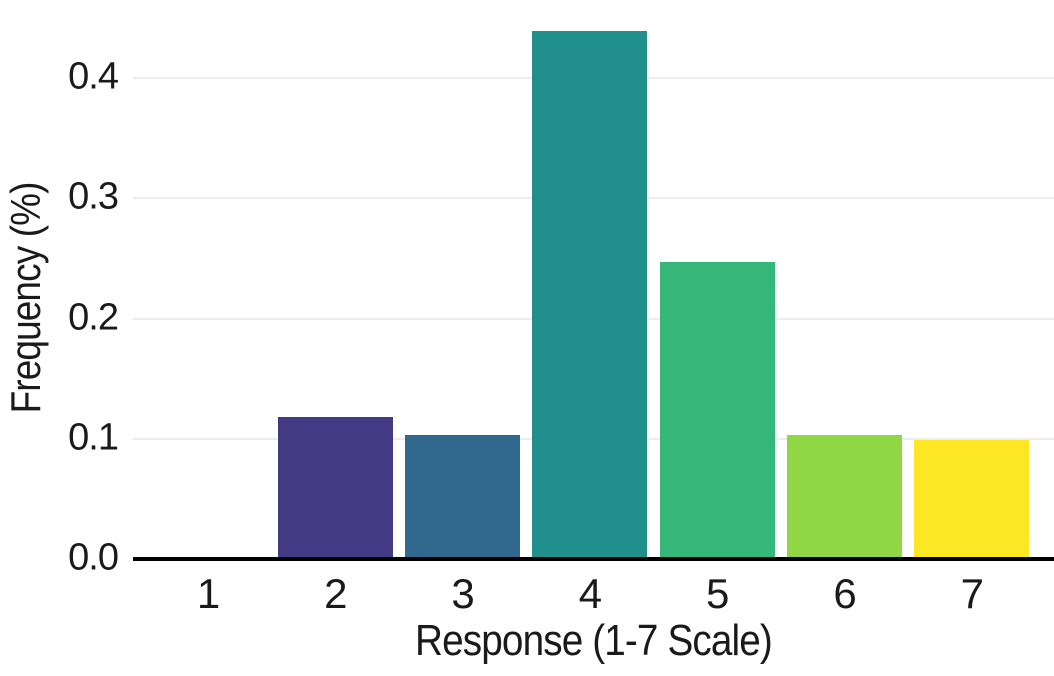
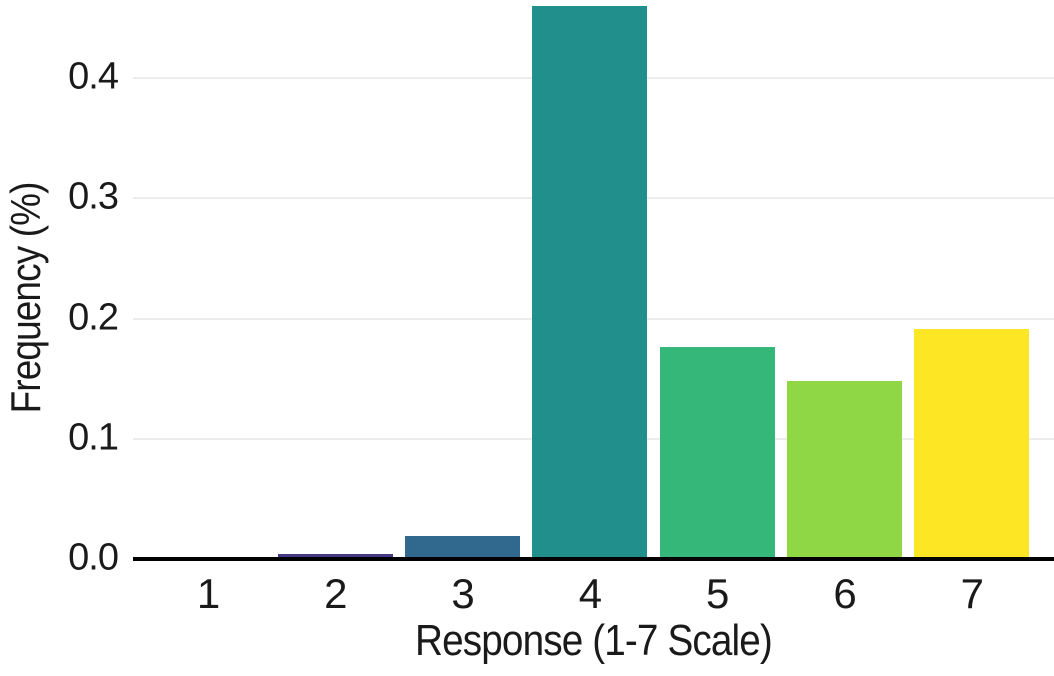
2: 0.118 -> 0.004
3: 0.103 -> 0.019
4: 0.439 -> 0.460
5: 0.247 -> 0.176
6: 0.103 -> 0.148
7: 0.099 -> 0.191
